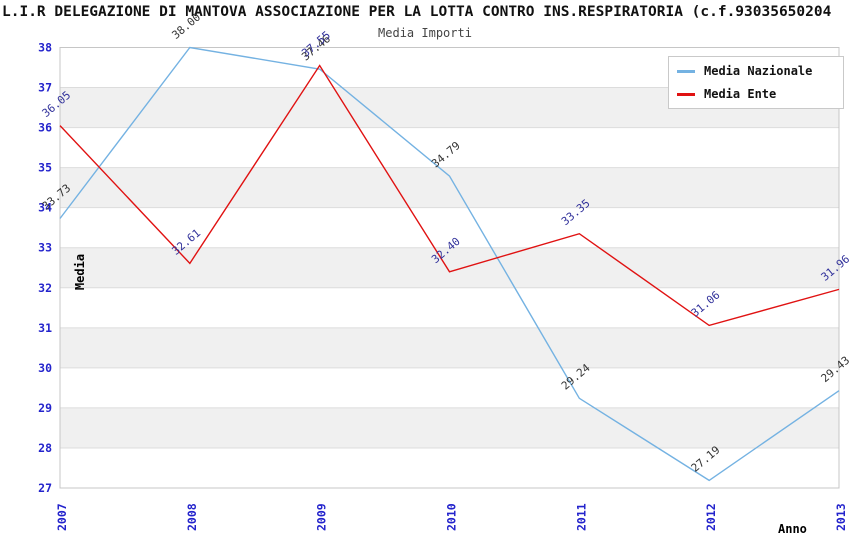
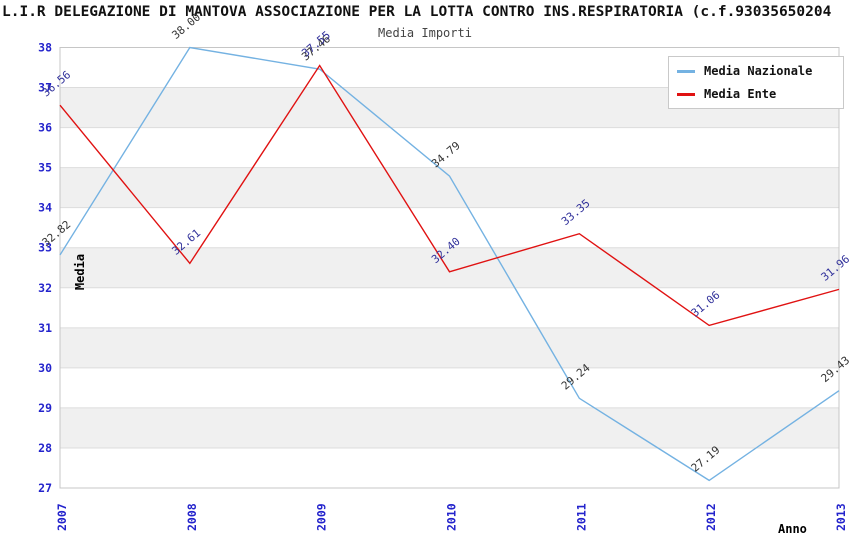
Media Nazionale/2007: 33.73 -> 32.82
Media Ente/2007: 36.05 -> 36.56
